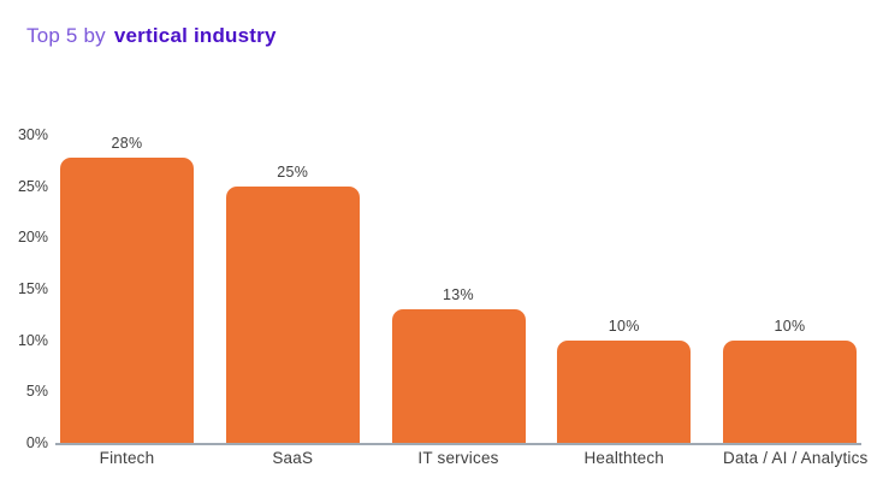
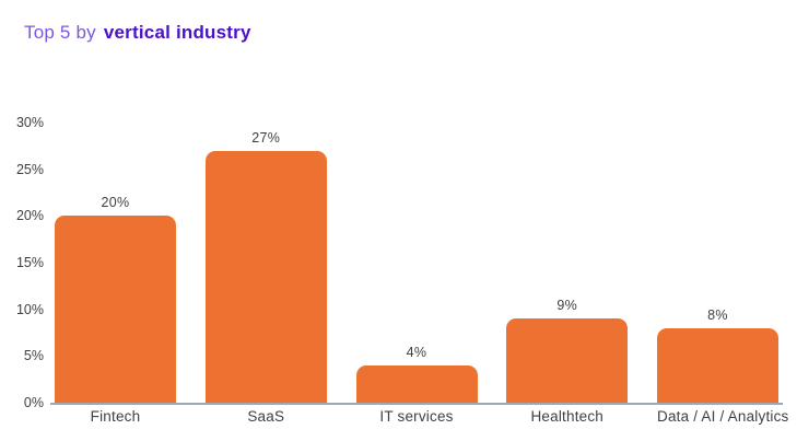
Fintech: 28% -> 20%
SaaS: 25% -> 27%
IT services: 13% -> 4%
Healthtech: 10% -> 9%
Data / AI / Analytics: 10% -> 8%
